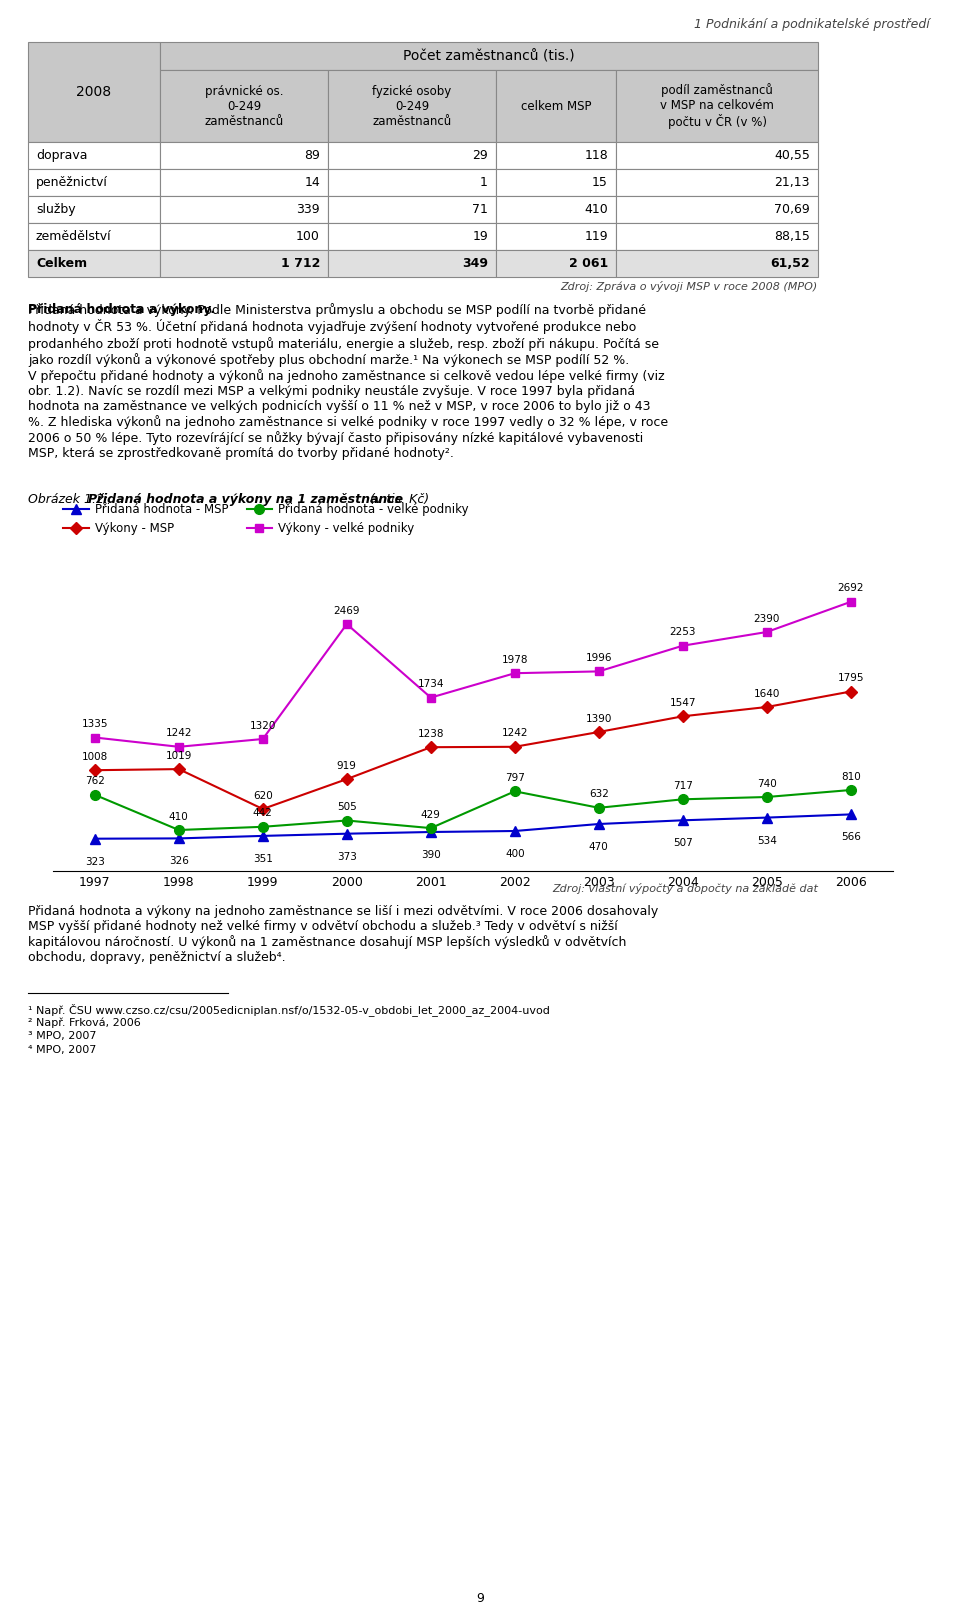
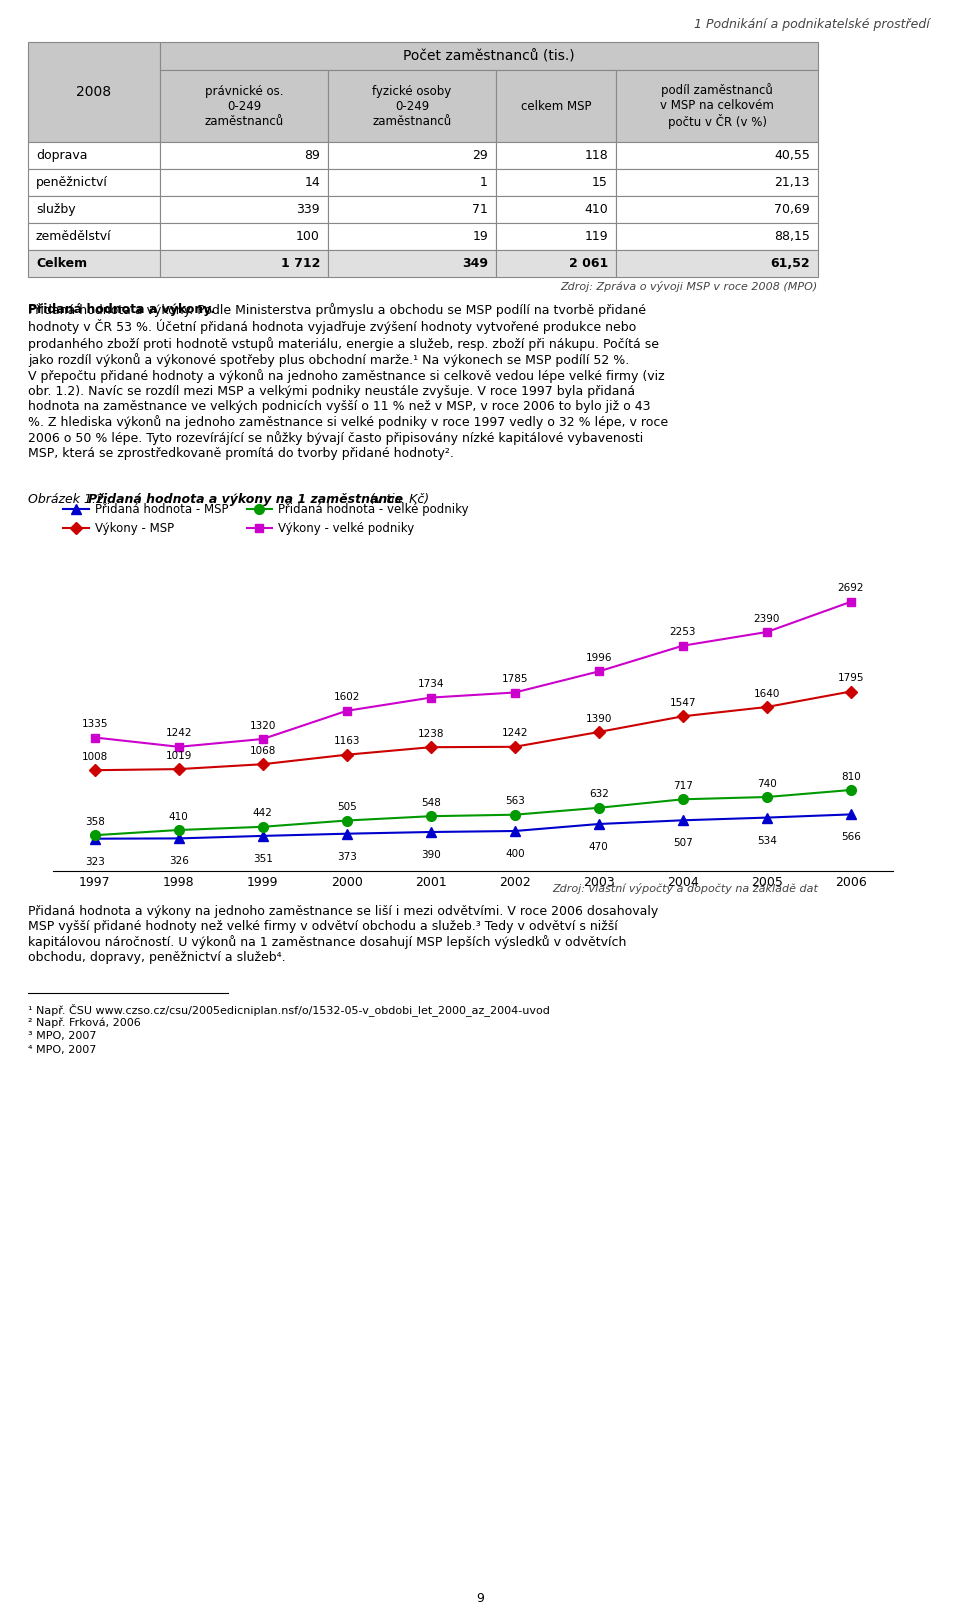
Přidaná hodnota - velké podniky/1997: 762 -> 358
Výkony - MSP/1999: 620 -> 1068
Výkony - MSP/2000: 919 -> 1163
Výkony - velké podniky/2000: 2469 -> 1602
Přidaná hodnota - velké podniky/2001: 429 -> 548
Přidaná hodnota - velké podniky/2002: 797 -> 563
Výkony - velké podniky/2002: 1978 -> 1785
